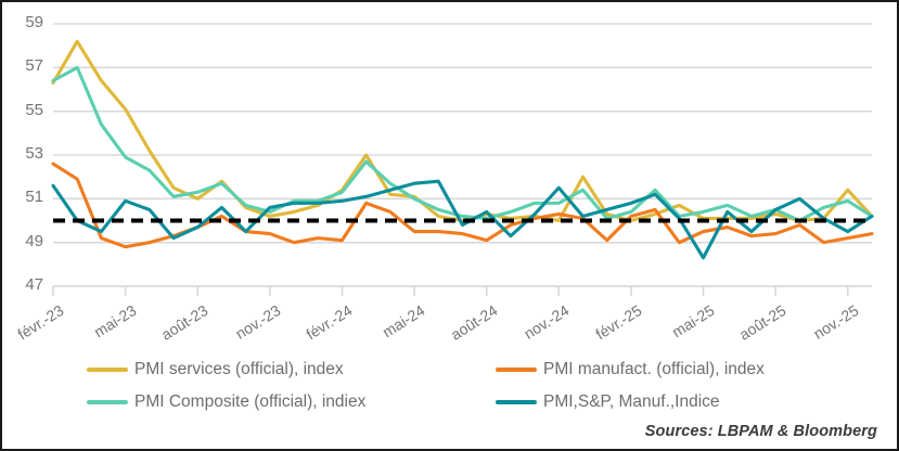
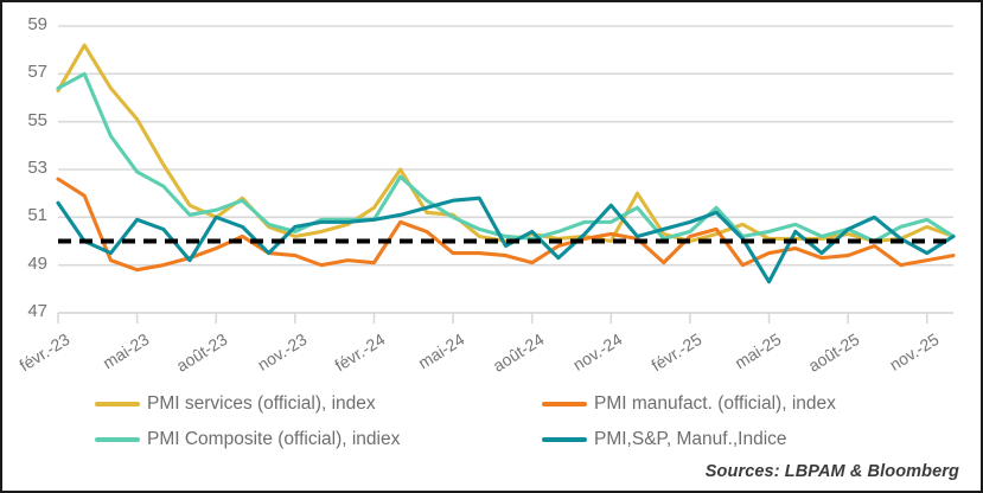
PMI,S&P, Manuf.,Indice/août-23: 49.7 -> 51.0
PMI Composite (official), indiex/févr.-24: 51.3 -> 50.9
PMI services (official), index/nov.-25: 51.4 -> 50.6
